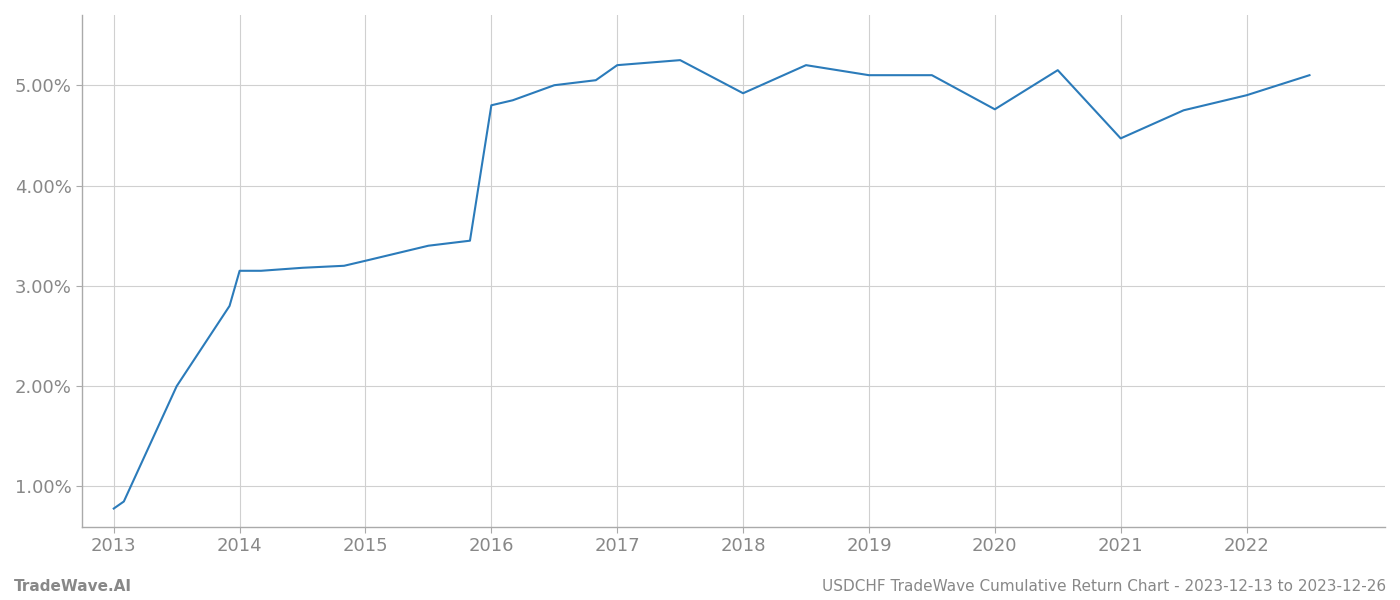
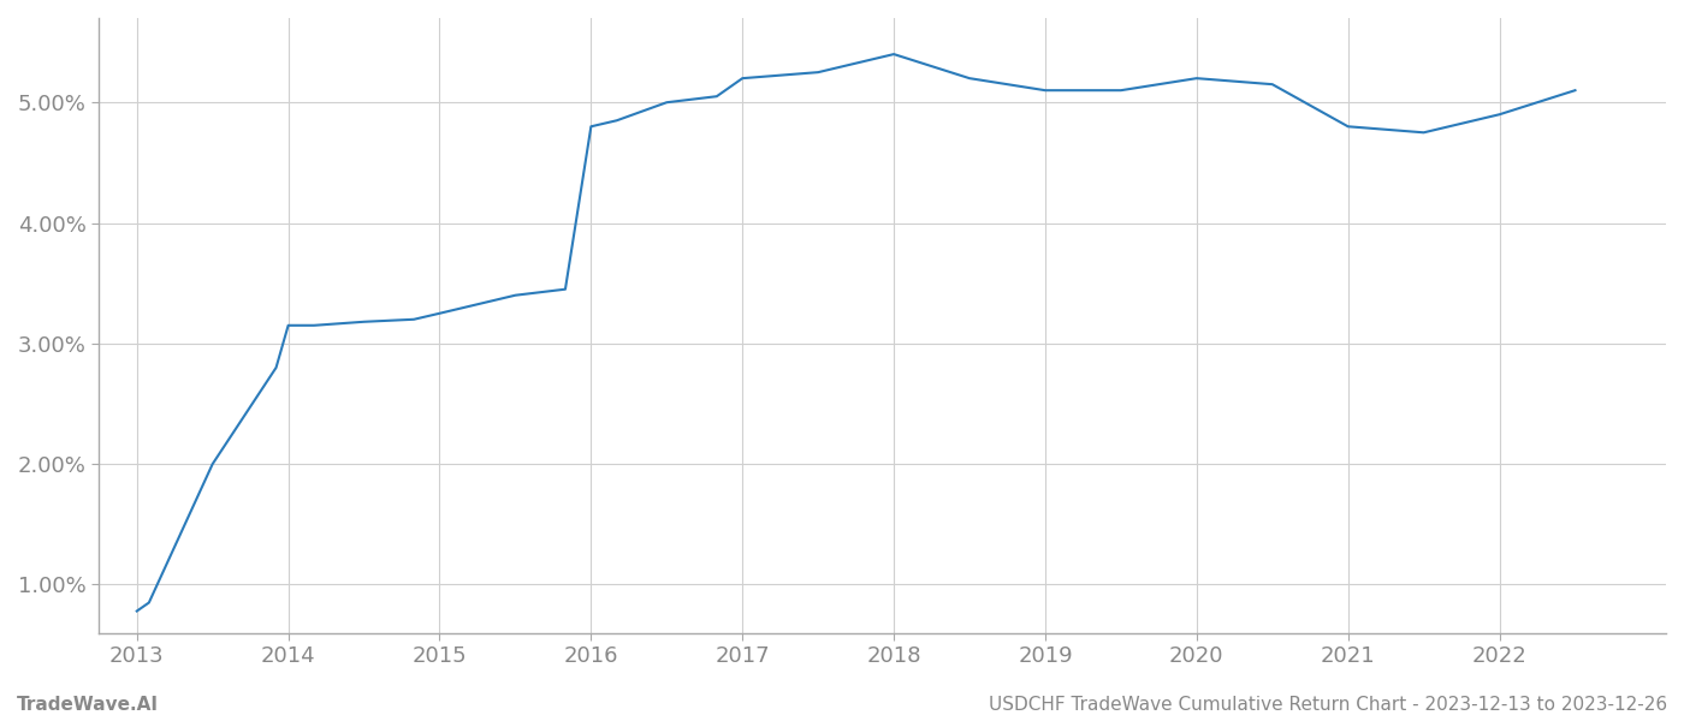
2018: 4.92% -> 5.40%
2020: 4.76% -> 5.20%
2021: 4.47% -> 4.80%
